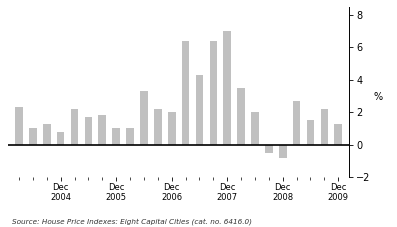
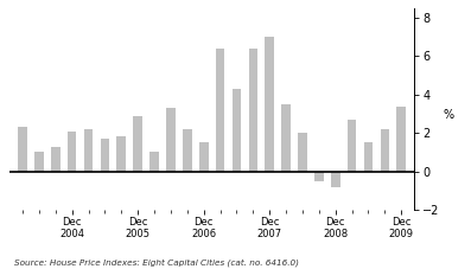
Dec 2004: 0.8 -> 2.1
Dec 2005: 1.0 -> 2.9
Dec 2006: 2.0 -> 1.5
Dec 2009: 1.3 -> 3.4
